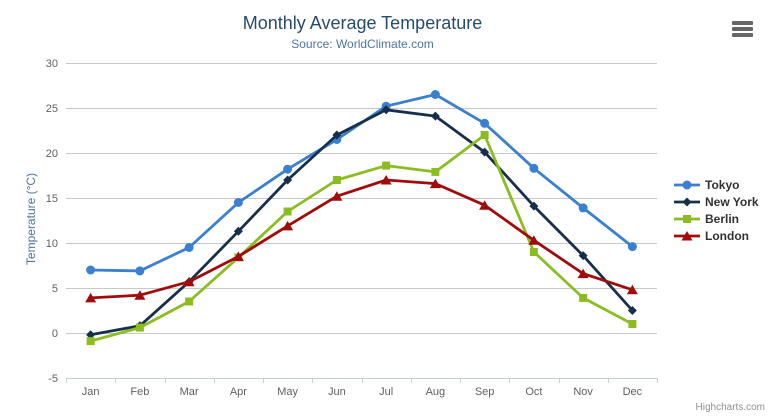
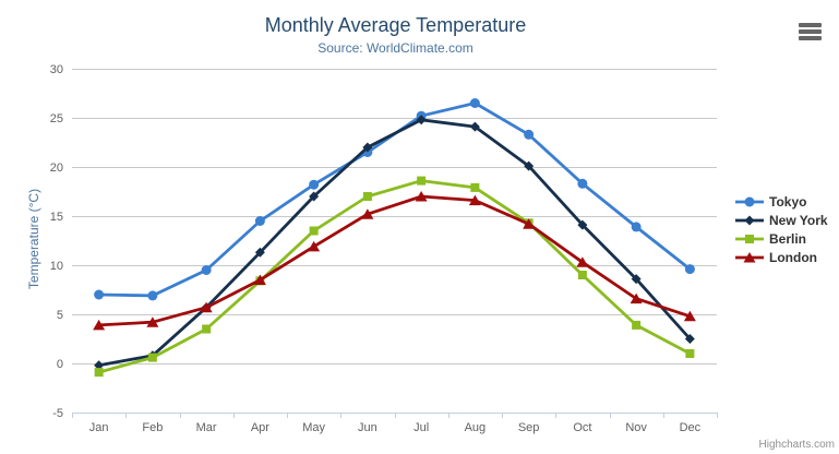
Berlin/Sep: 22 -> 14
